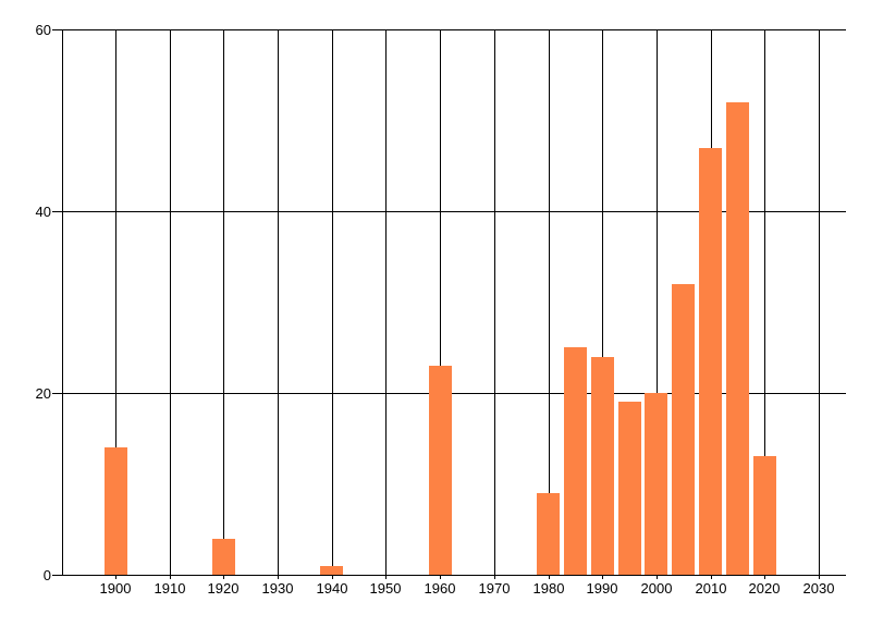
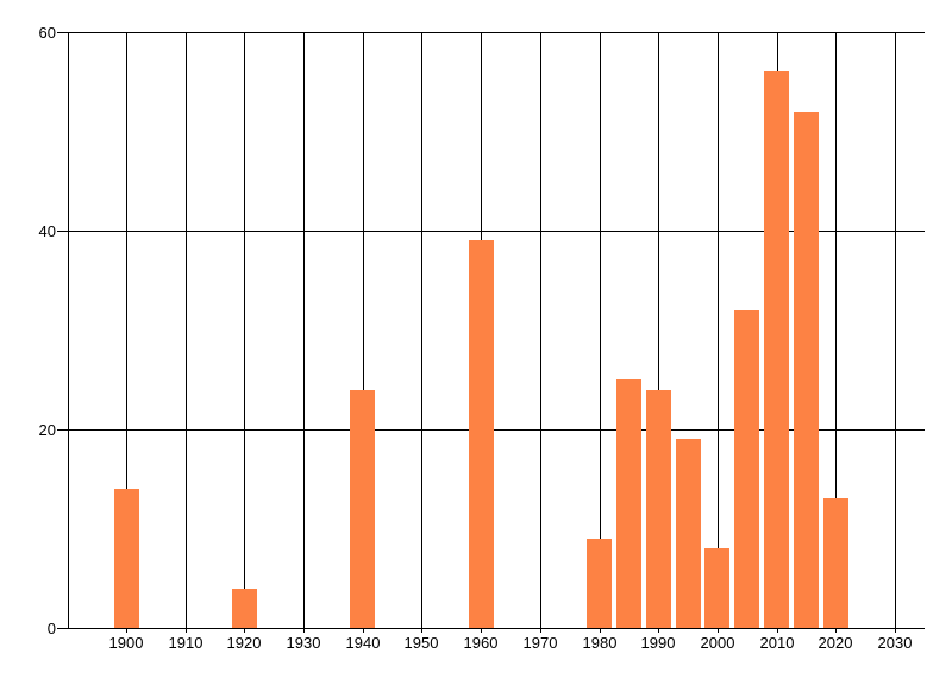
1940: 1 -> 24
1960: 23 -> 39
2000: 20 -> 8
2010: 47 -> 56
